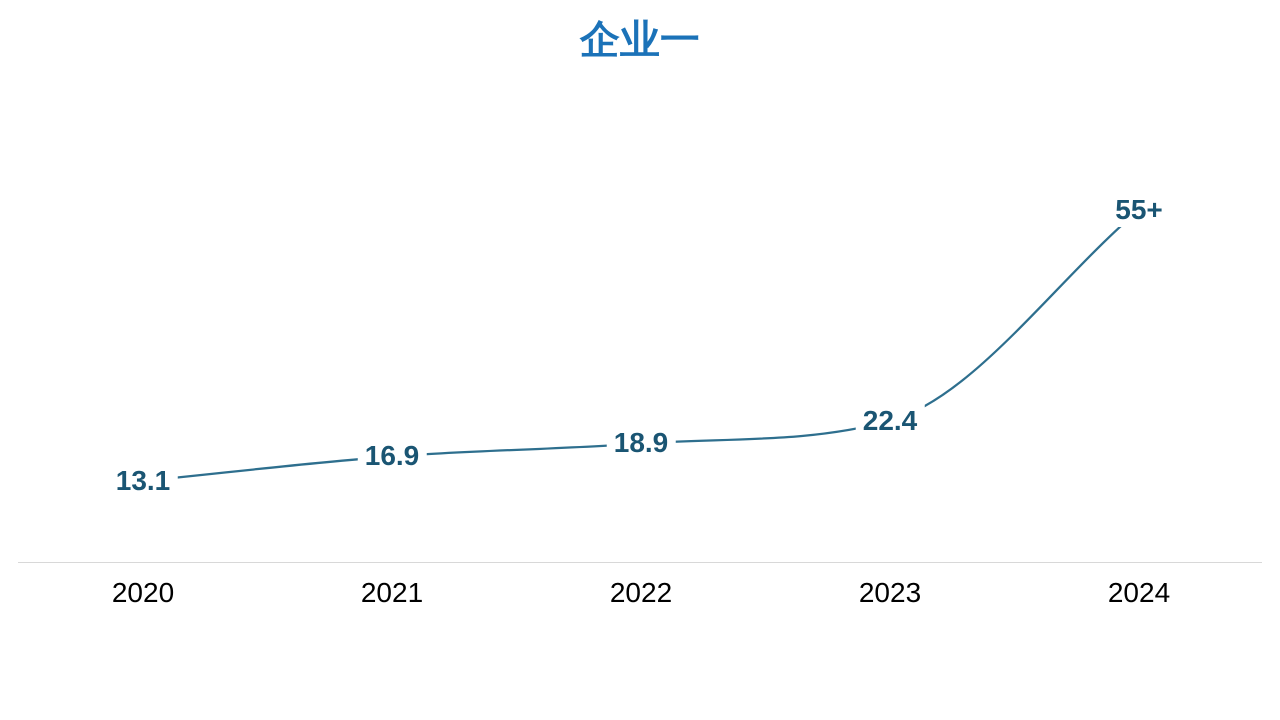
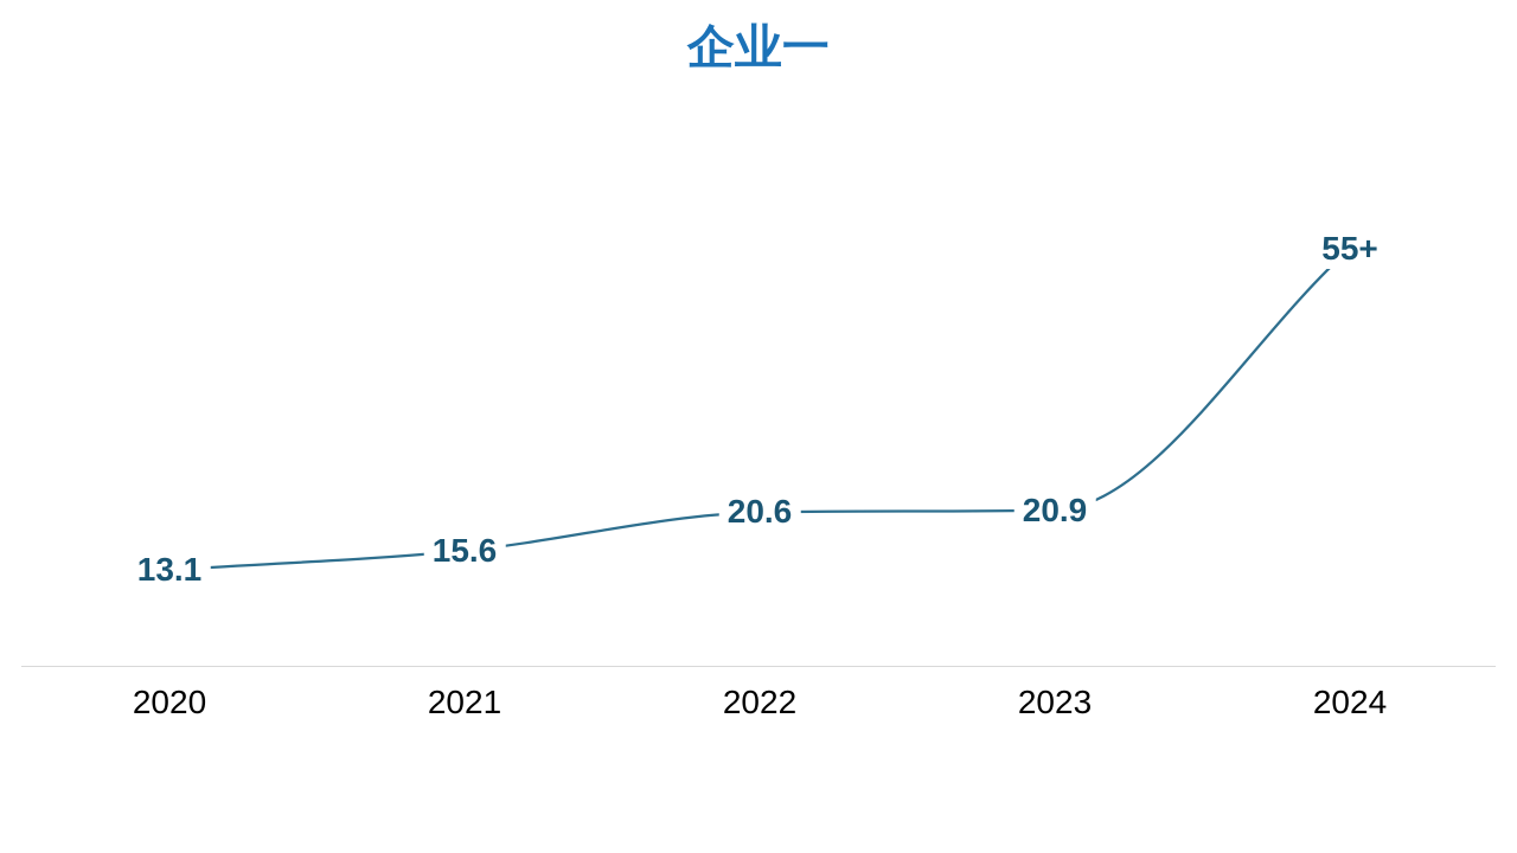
2021: 16.9 -> 15.6
2022: 18.9 -> 20.6
2023: 22.4 -> 20.9
